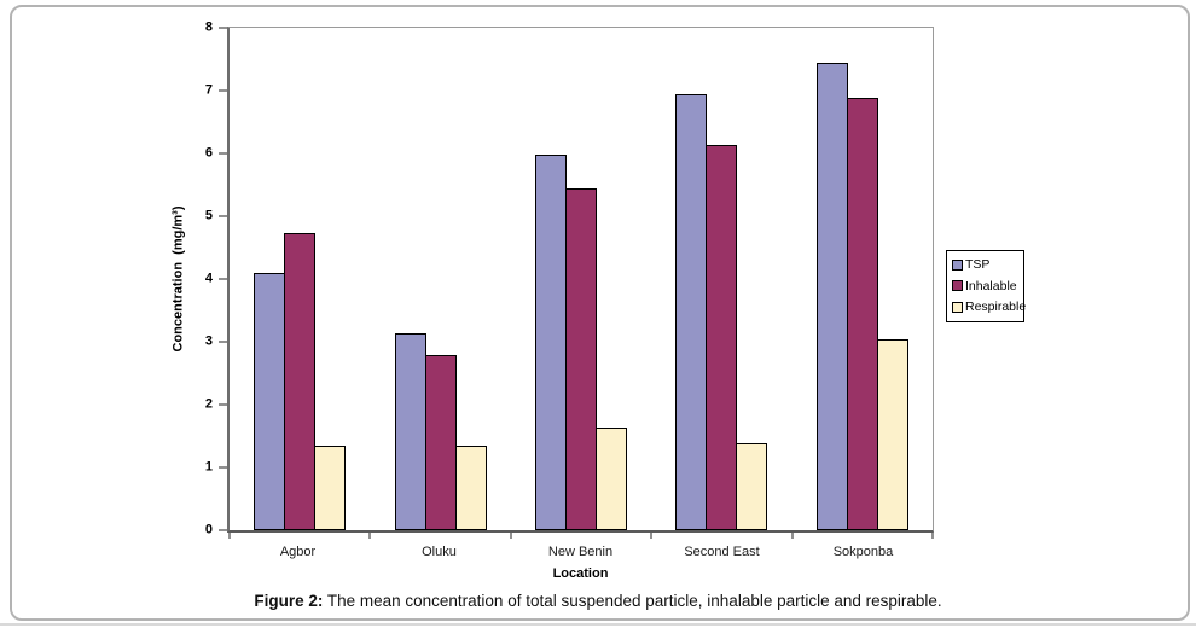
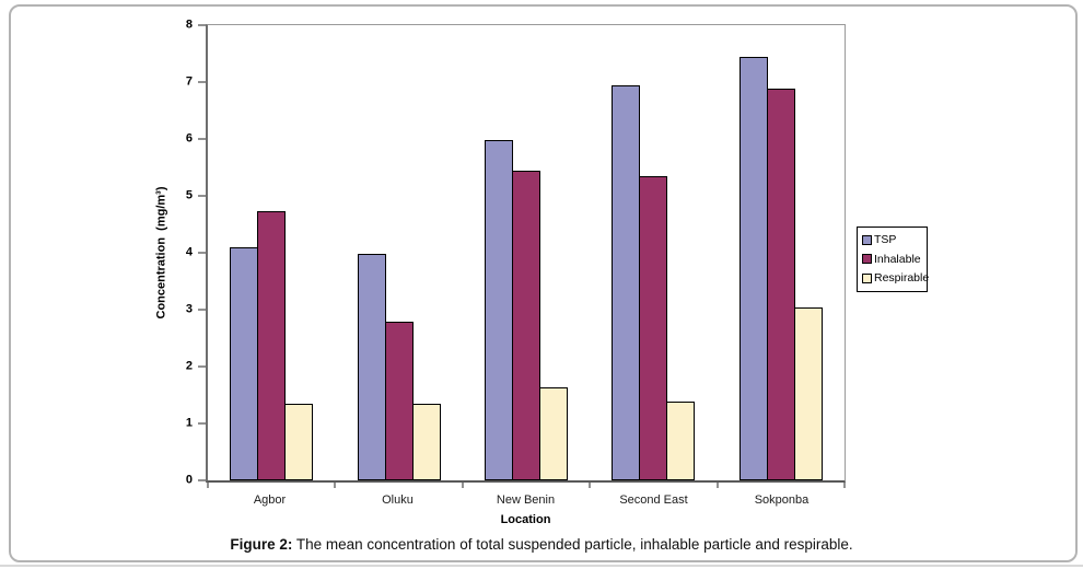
TSP/Oluku: 3.1 -> 4.0
Inhalable/Second East: 6.1 -> 5.3
